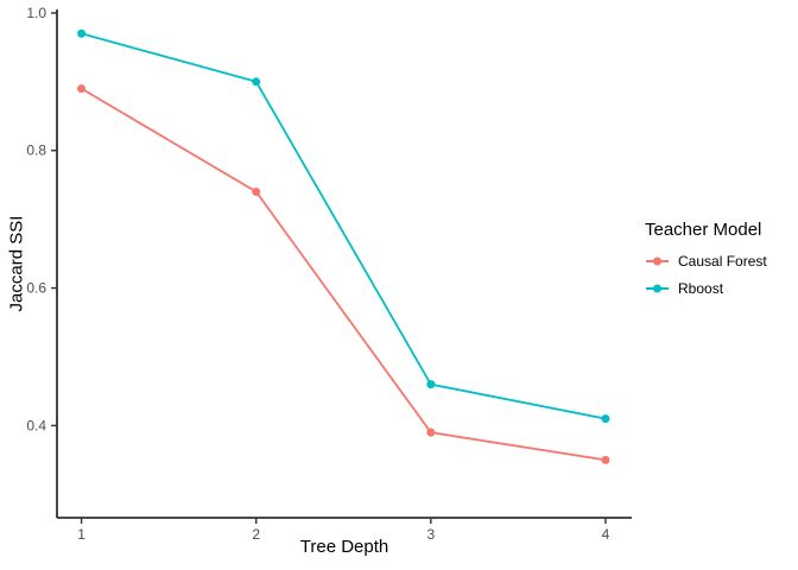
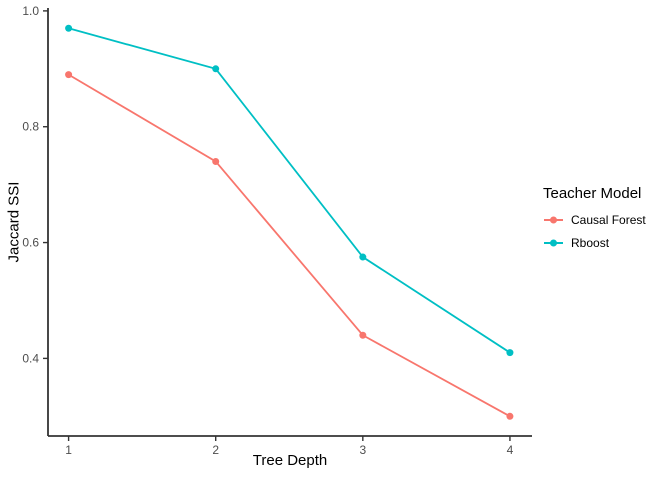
Causal Forest/3: 0.39 -> 0.44
Rboost/3: 0.46 -> 0.57
Causal Forest/4: 0.35 -> 0.30
